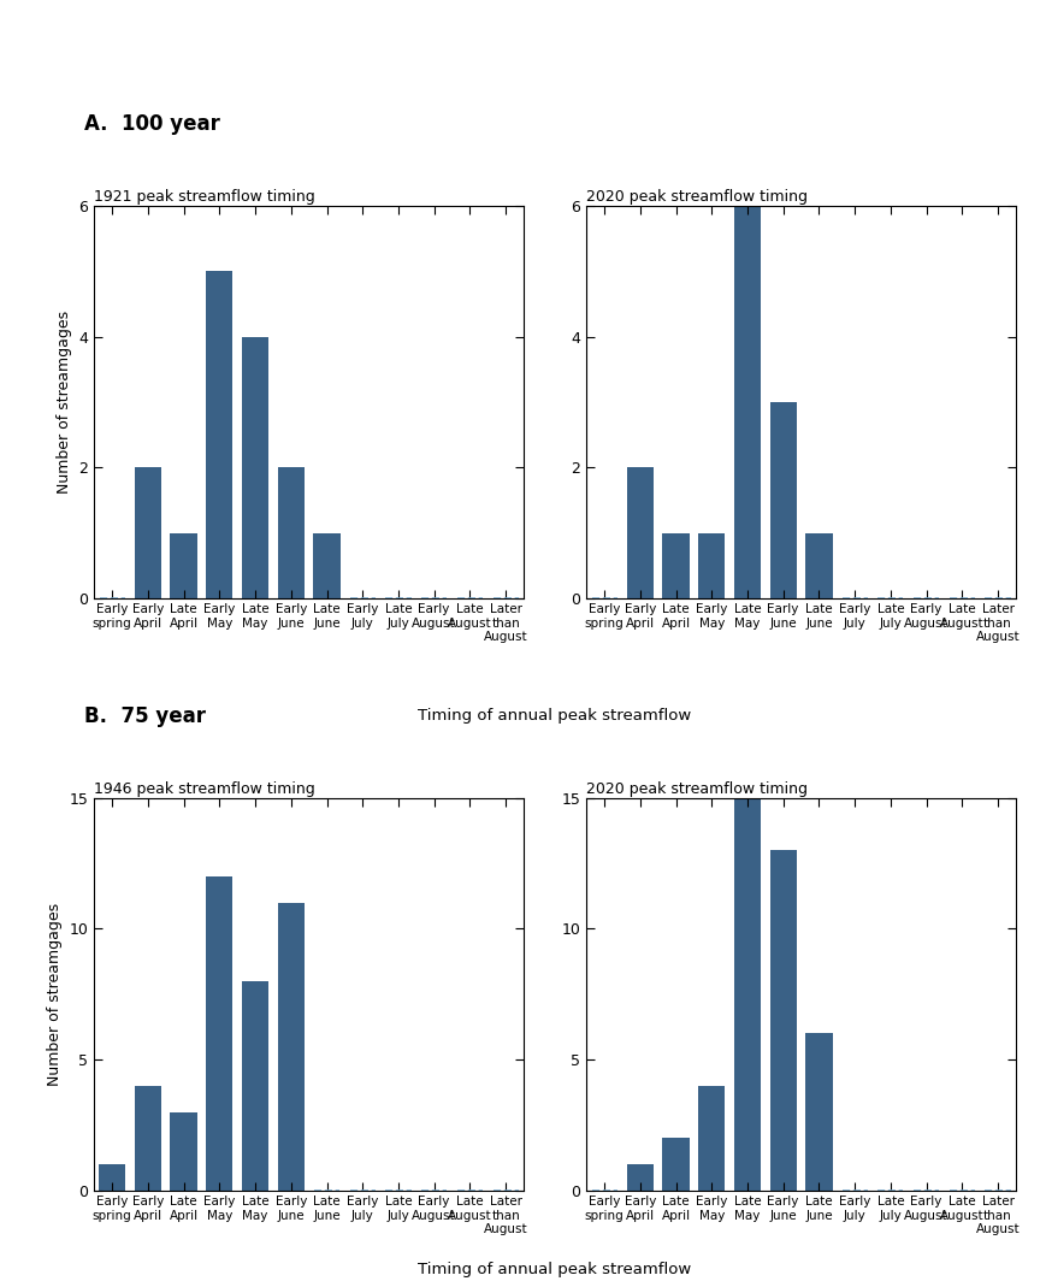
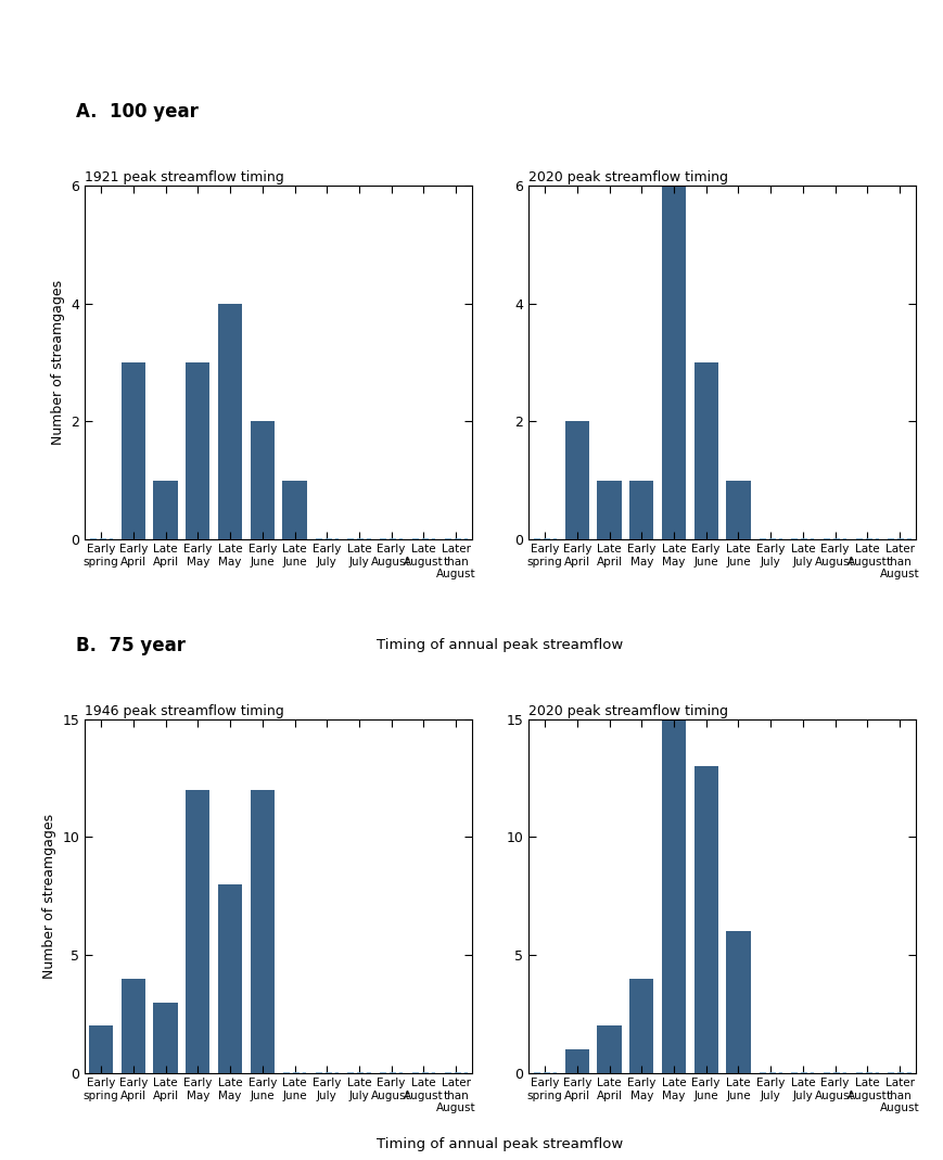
1921 peak streamflow timing/Early April: 2 -> 3
1921 peak streamflow timing/Early May: 5 -> 3
1946 peak streamflow timing/Early spring: 1 -> 2
1946 peak streamflow timing/Early June: 11 -> 12
